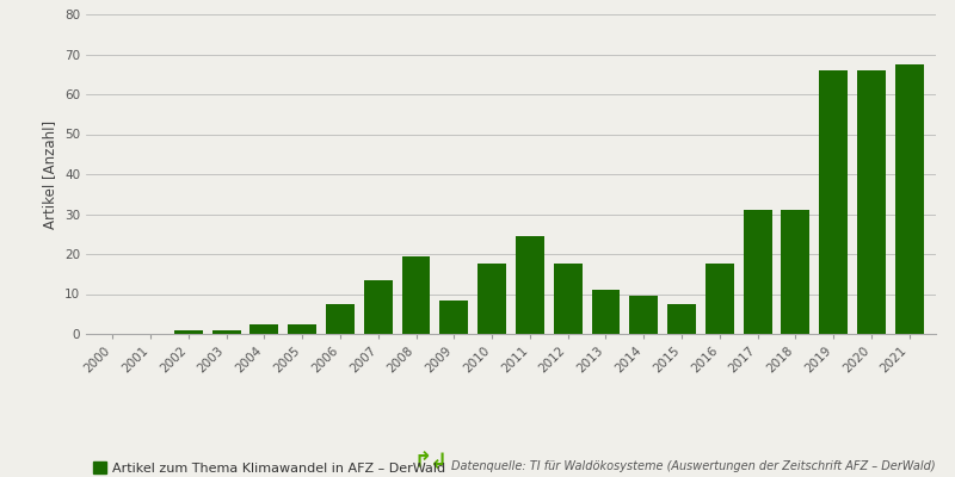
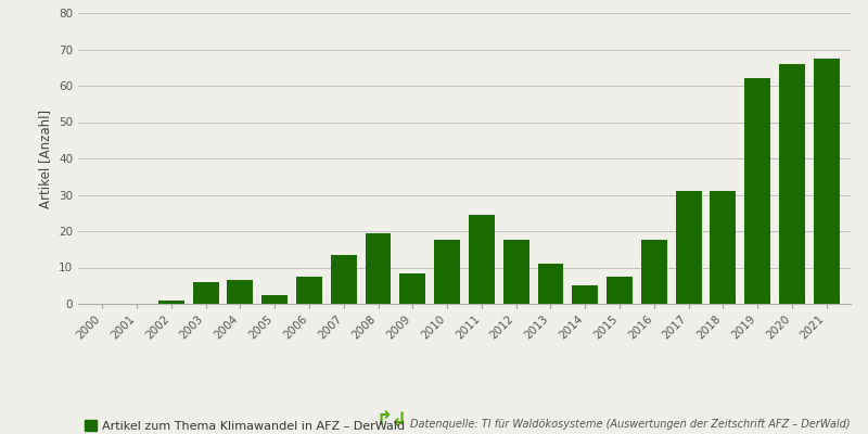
2003: 1.0 -> 6.0
2004: 2.5 -> 6.5
2014: 9.5 -> 5.0
2019: 66.0 -> 62.0
